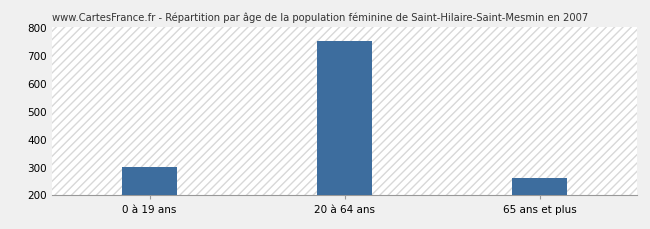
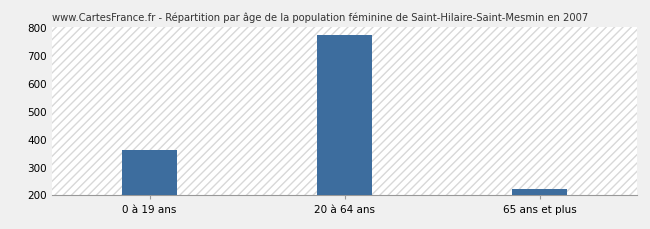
0 à 19 ans: 300 -> 360
20 à 64 ans: 750 -> 769
65 ans et plus: 260 -> 220
